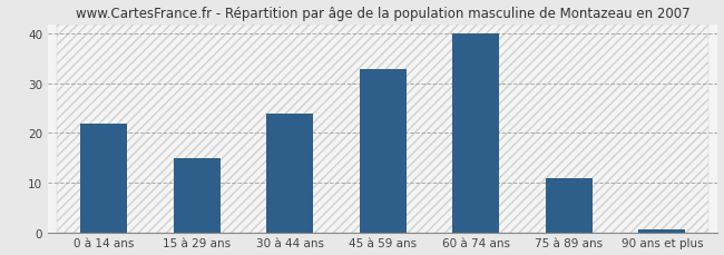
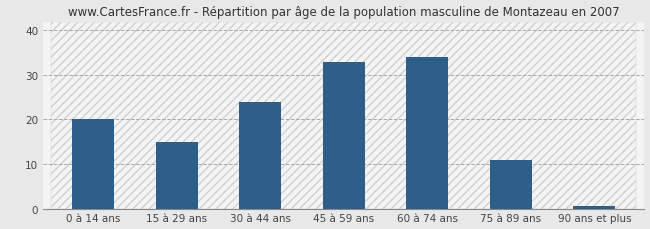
0 à 14 ans: 22.0 -> 20.0
60 à 74 ans: 40.0 -> 34.0
